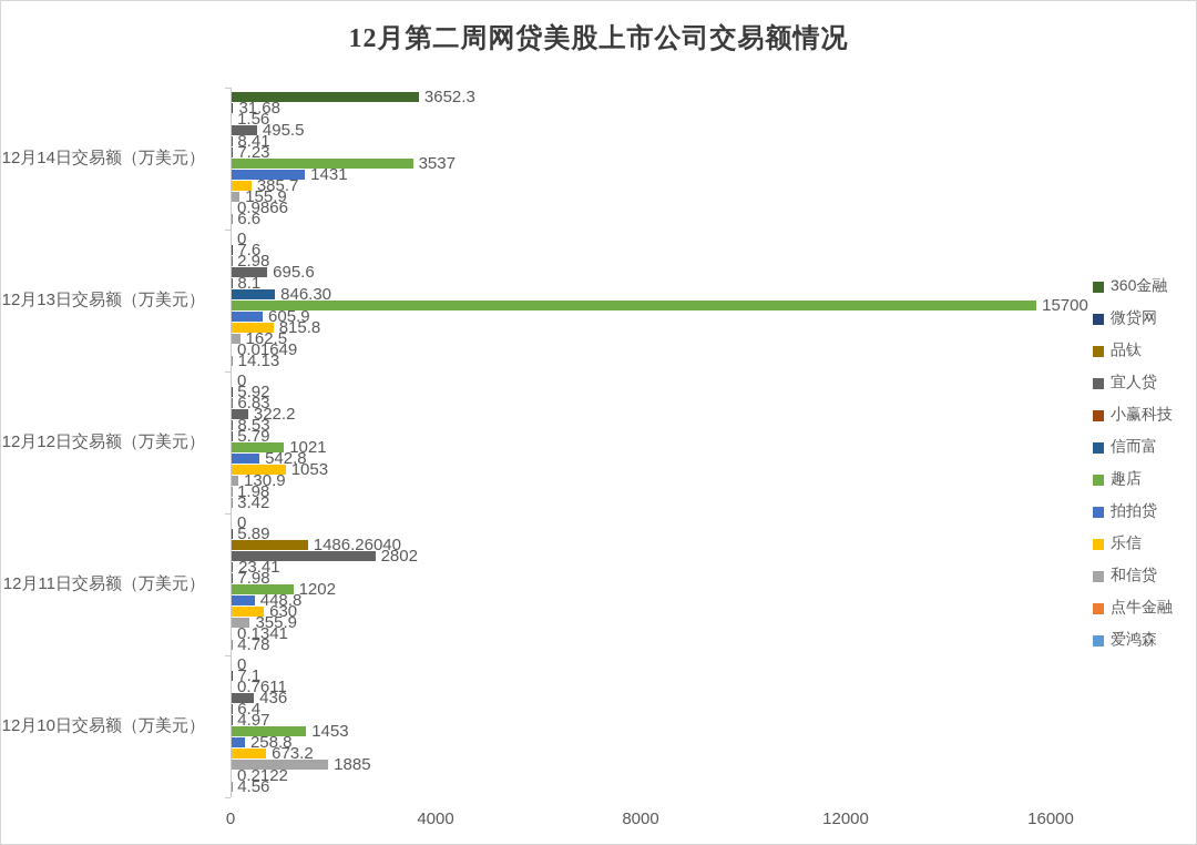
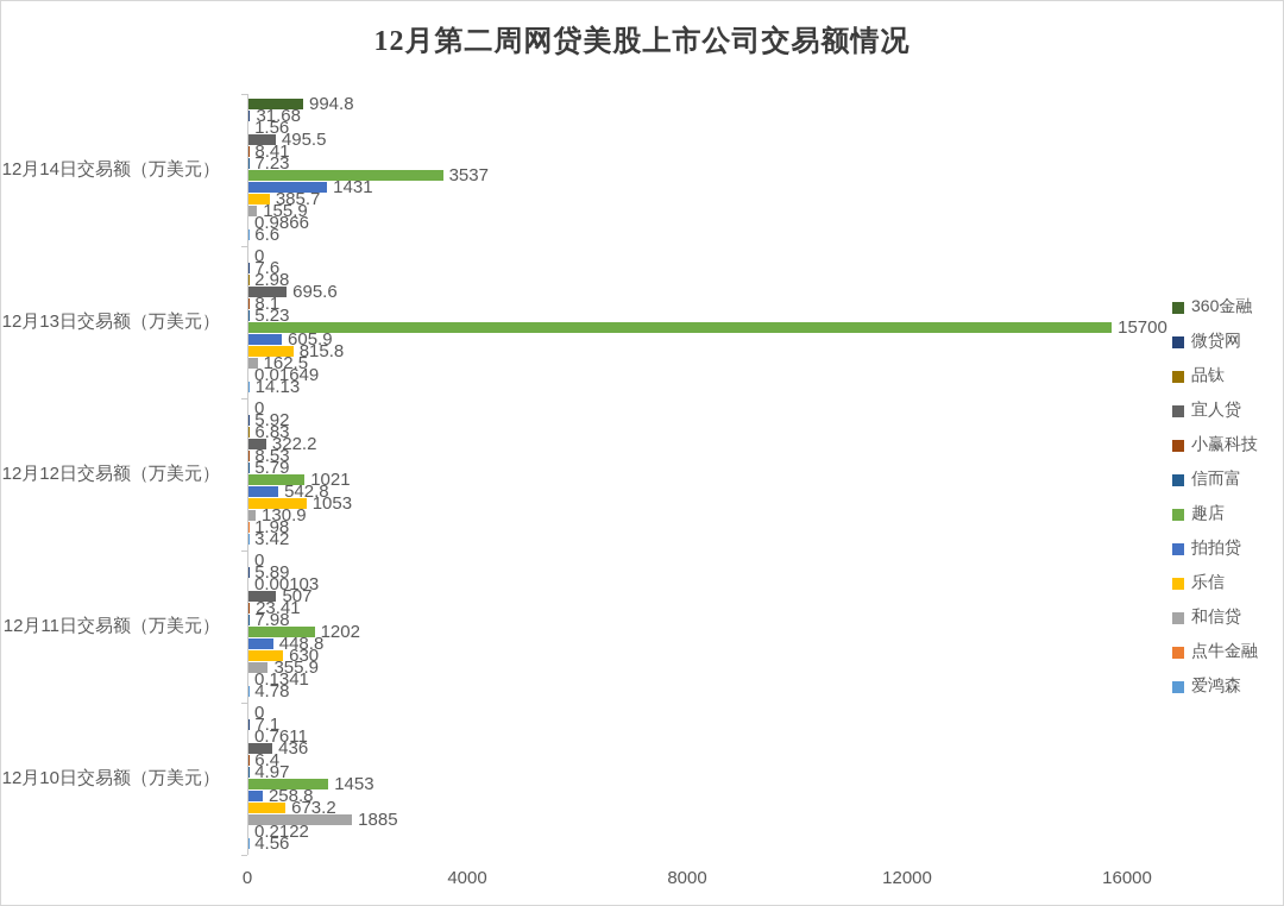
360金融/12月14日交易额（万美元）: 3652.3 -> 994.8
信而富/12月13日交易额（万美元）: 846.30 -> 5.23
品钛/12月11日交易额（万美元）: 1486.26040 -> 0.00103
宜人贷/12月11日交易额（万美元）: 2802 -> 507
